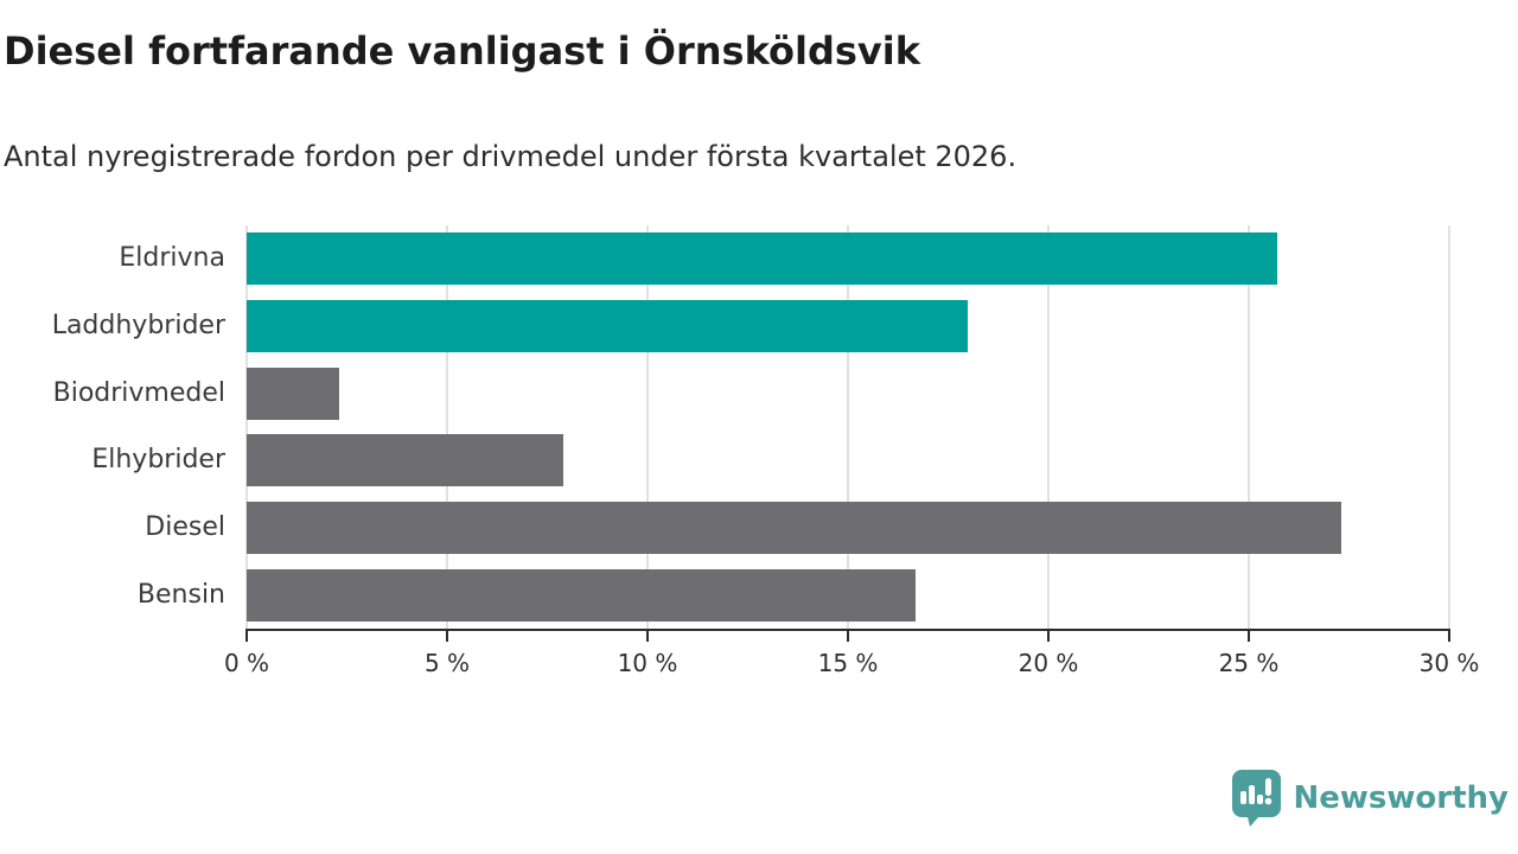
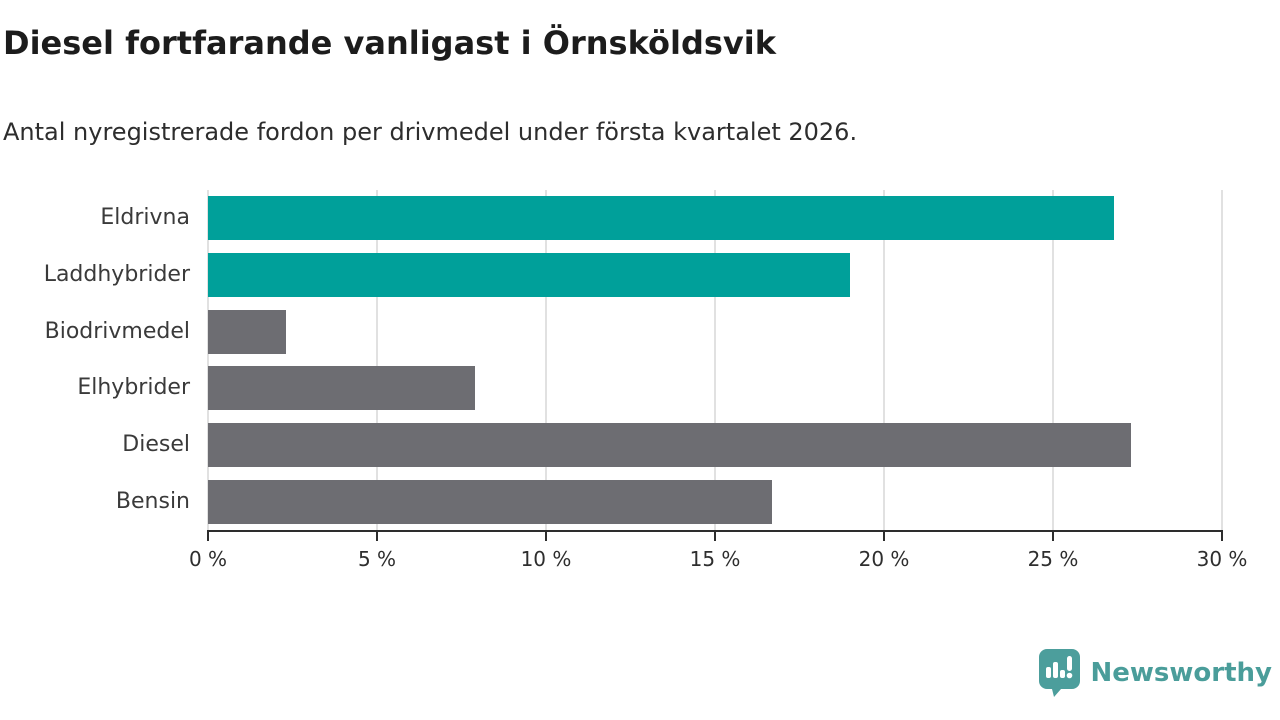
Eldrivna: 25.7% -> 26.8%
Laddhybrider: 18.0% -> 19.0%
